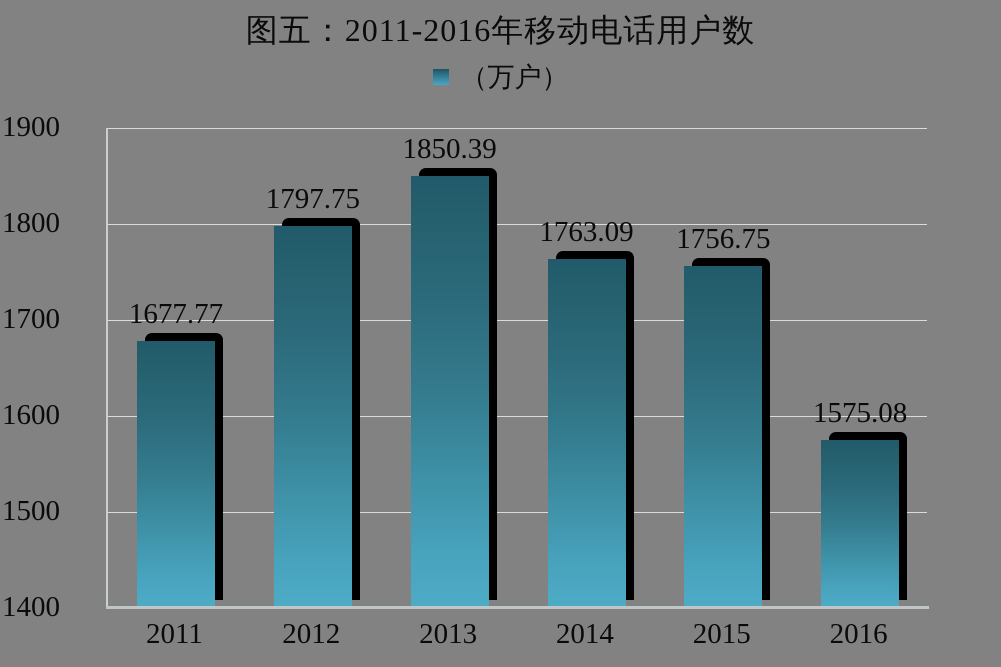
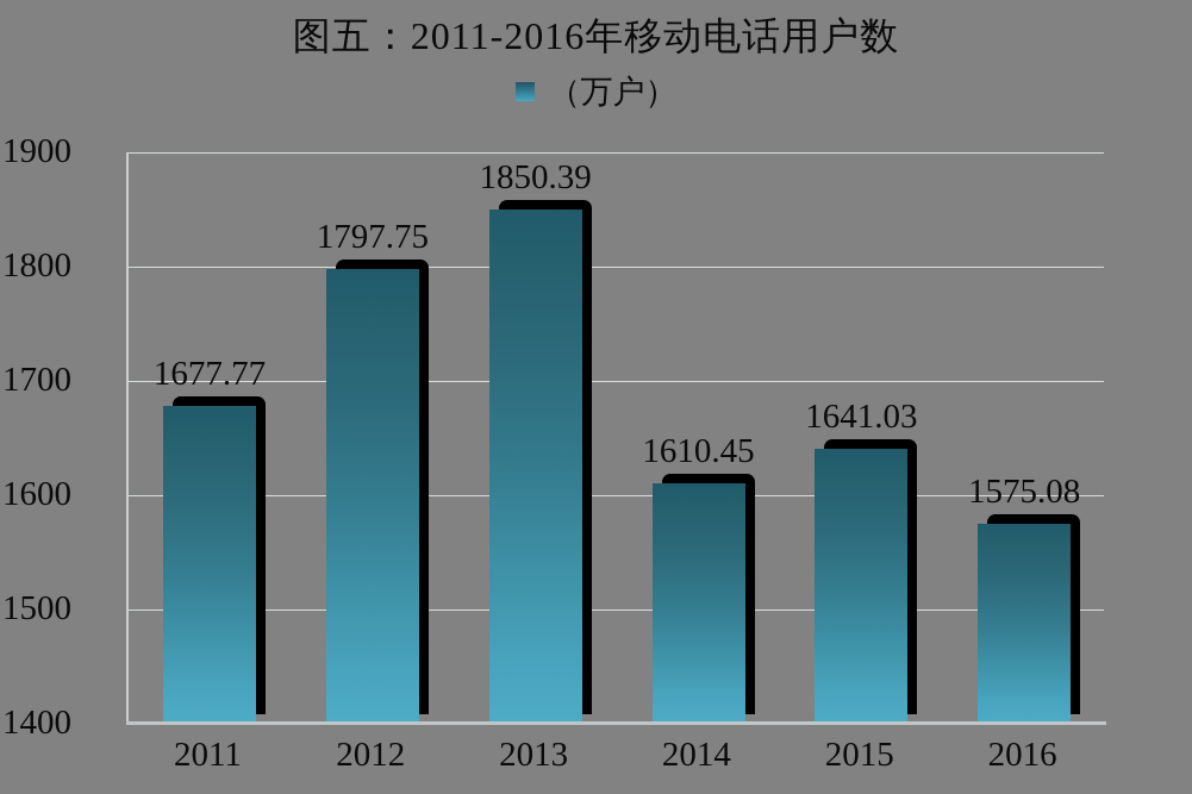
2014: 1763.09 -> 1610.45
2015: 1756.75 -> 1641.03
